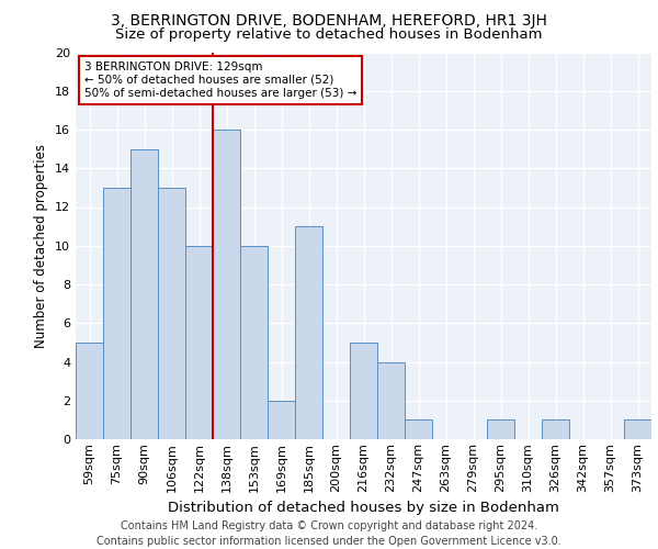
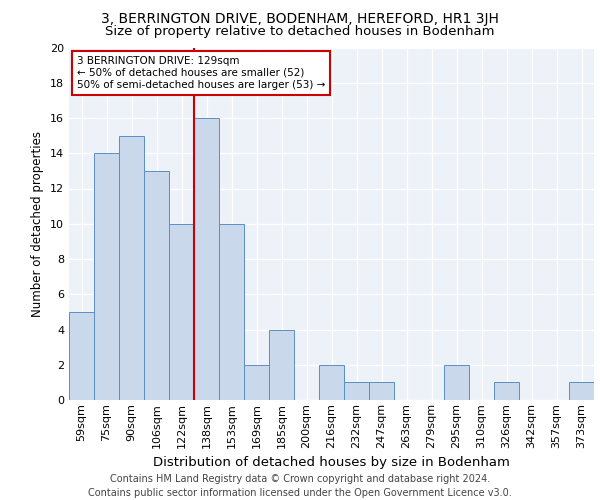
75sqm: 13 -> 14
185sqm: 11 -> 4
216sqm: 5 -> 2
232sqm: 4 -> 1
295sqm: 1 -> 2
